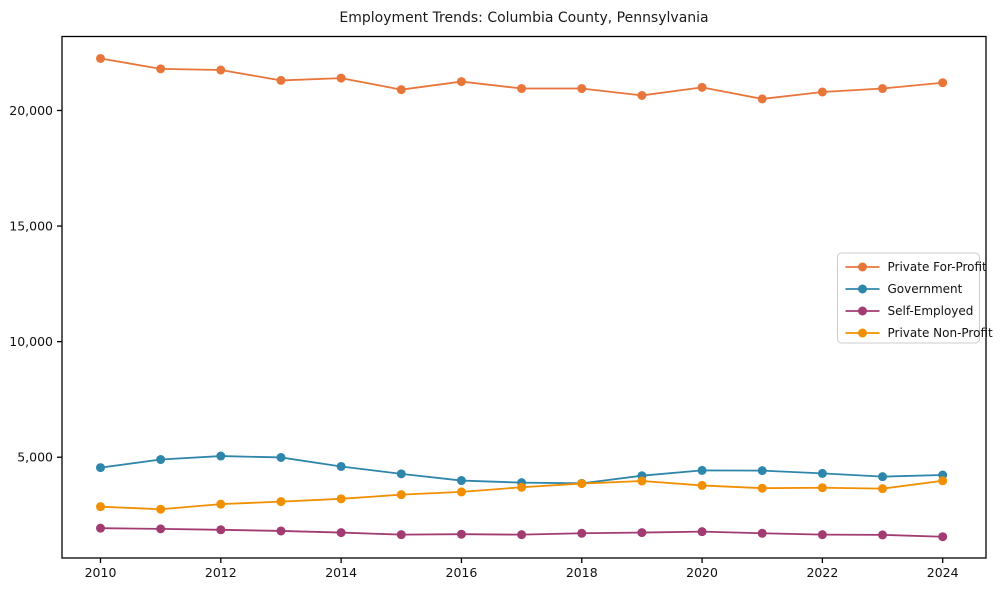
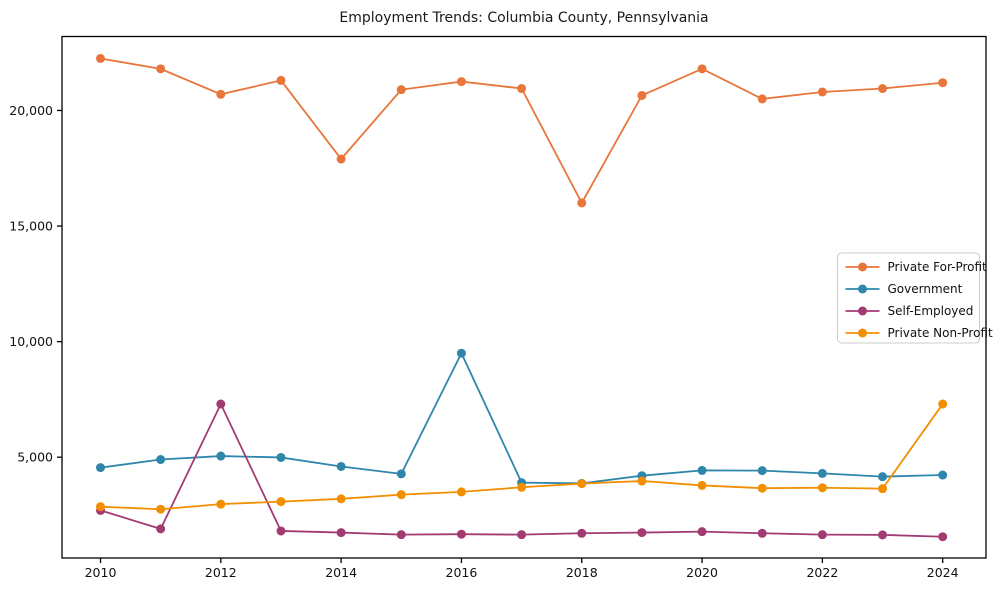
Self-Employed/2010: 1900 -> 2700
Private For-Profit/2012: 21800 -> 20700
Self-Employed/2012: 1900 -> 7300
Private For-Profit/2014: 21400 -> 17900
Government/2016: 4000 -> 9500
Private For-Profit/2018: 21000 -> 16000
Private For-Profit/2020: 21000 -> 21800
Private Non-Profit/2024: 4000 -> 7300
